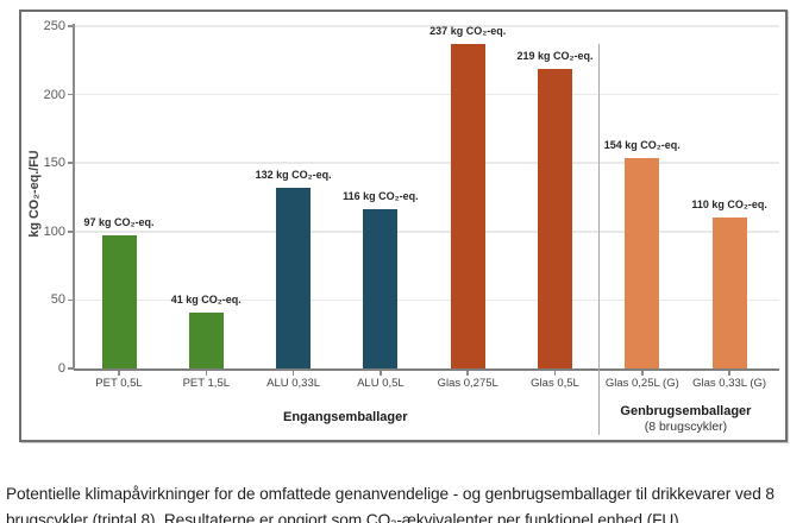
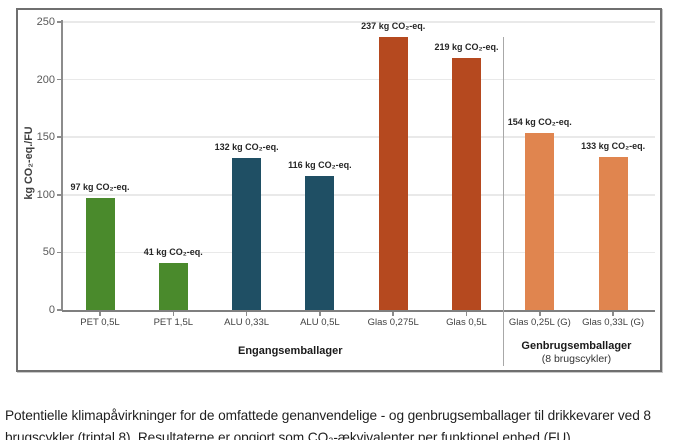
Glas 0,33L (G): 110 -> 133
